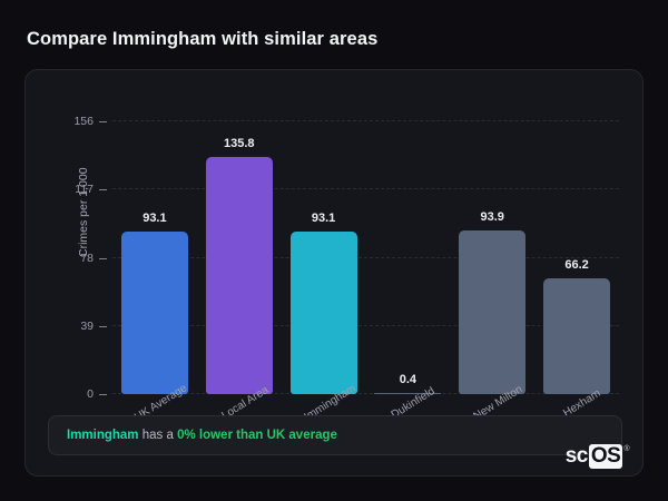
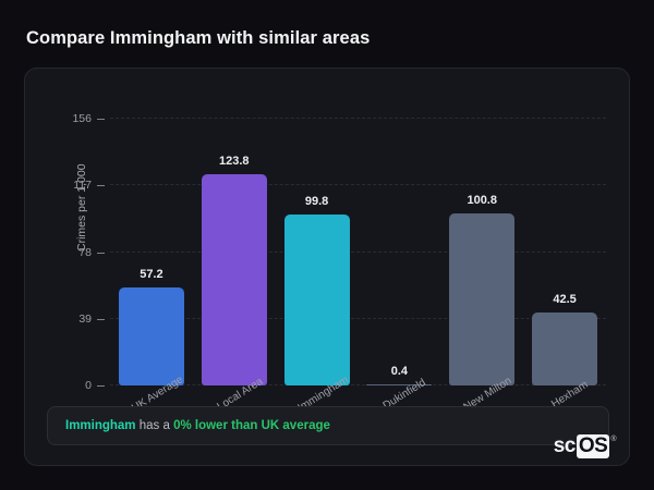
UK Average: 93.1 -> 57.2
Local Area: 135.8 -> 123.8
Immingham: 93.1 -> 99.8
New Milton: 93.9 -> 100.8
Hexham: 66.2 -> 42.5
